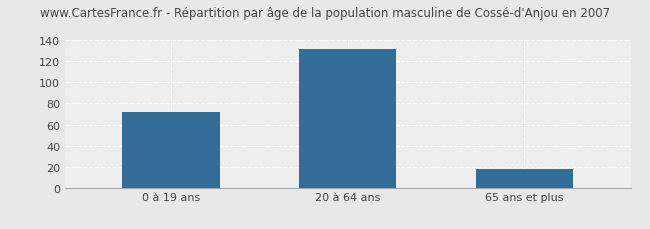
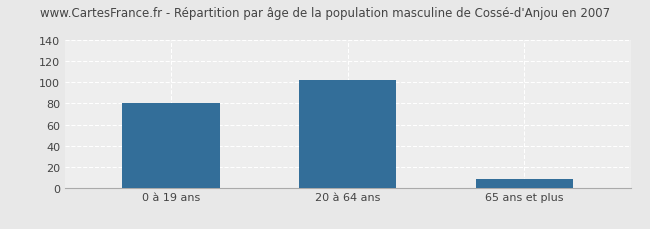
0 à 19 ans: 72 -> 80
20 à 64 ans: 132 -> 102
65 ans et plus: 18 -> 8
